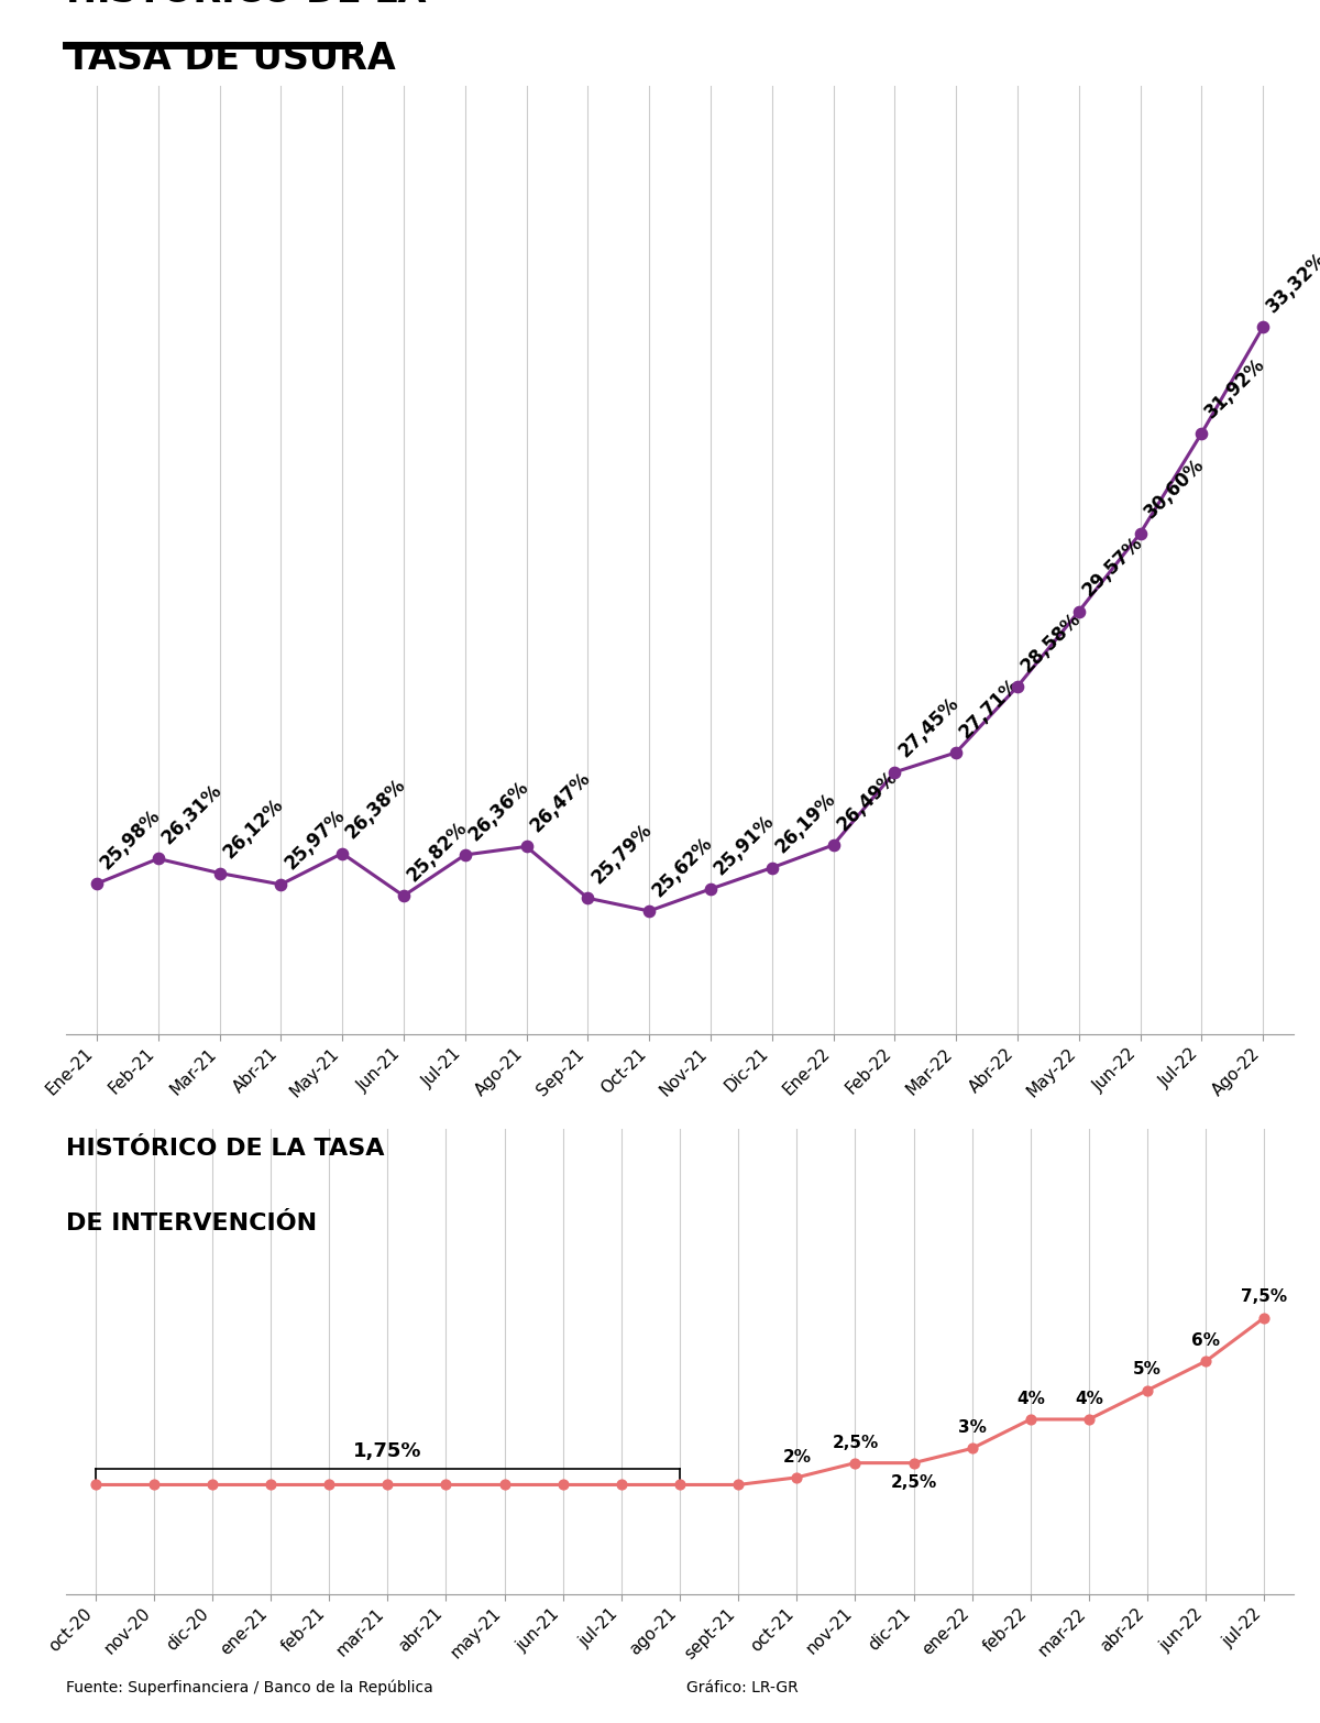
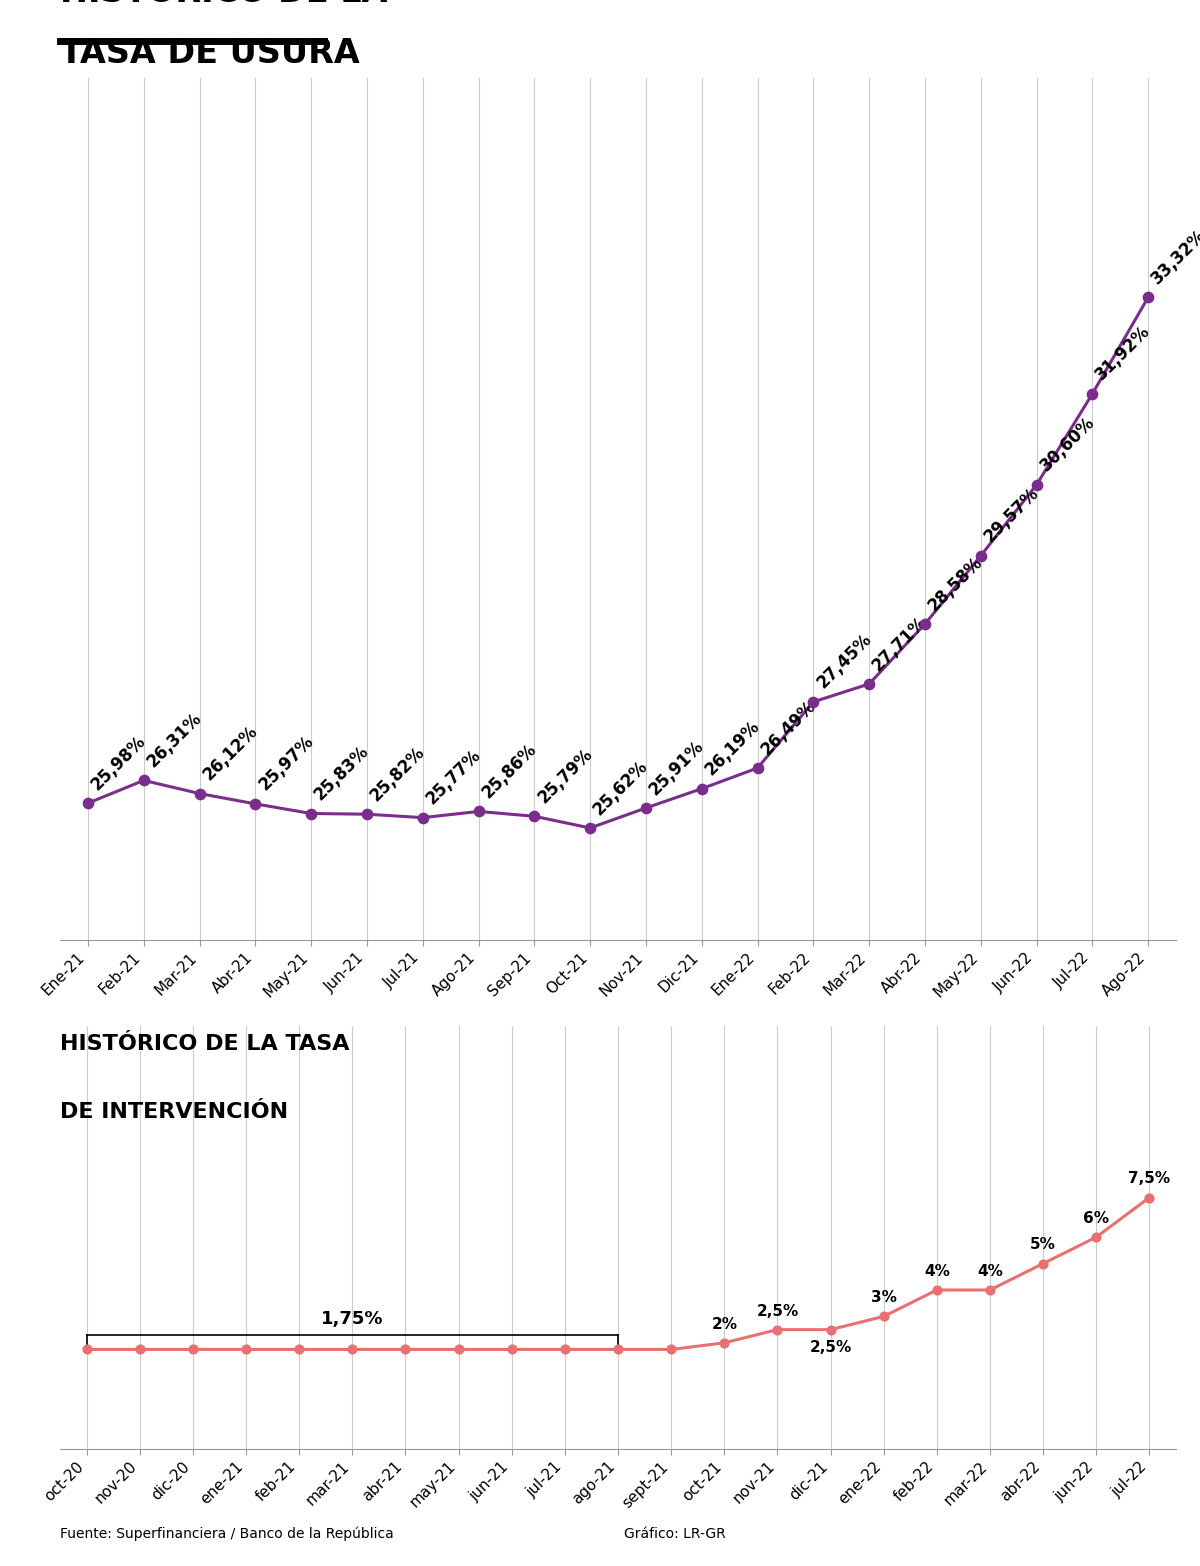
May-21: 26,38% -> 25,83%
Jul-21: 26,36% -> 25,77%
Ago-21: 26,47% -> 25,86%
